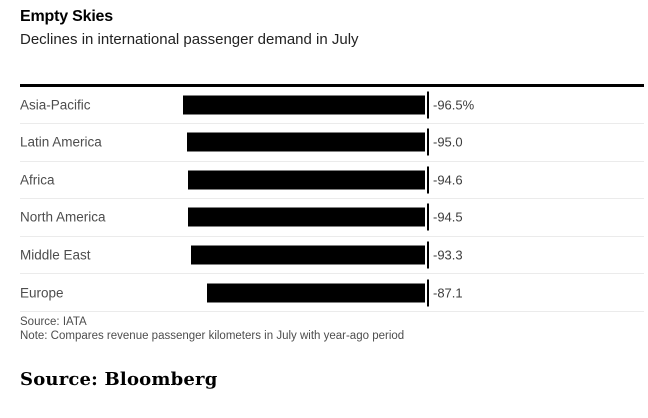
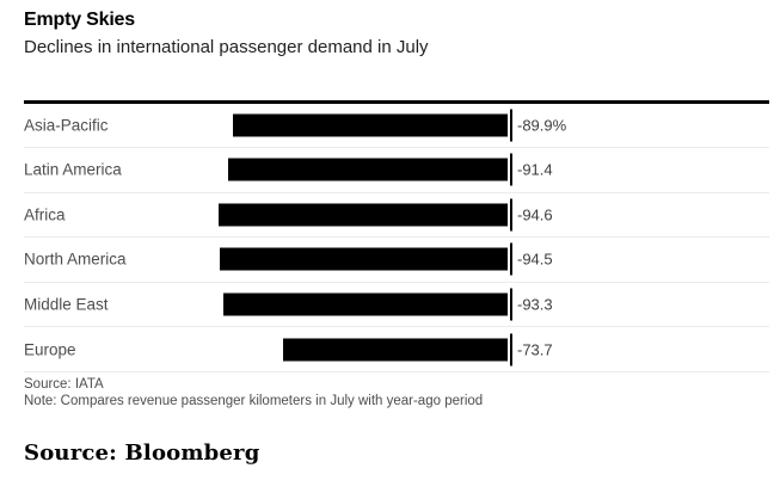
Asia-Pacific: -96.5% -> -89.9%
Latin America: -95.0 -> -91.4
Europe: -87.1 -> -73.7
